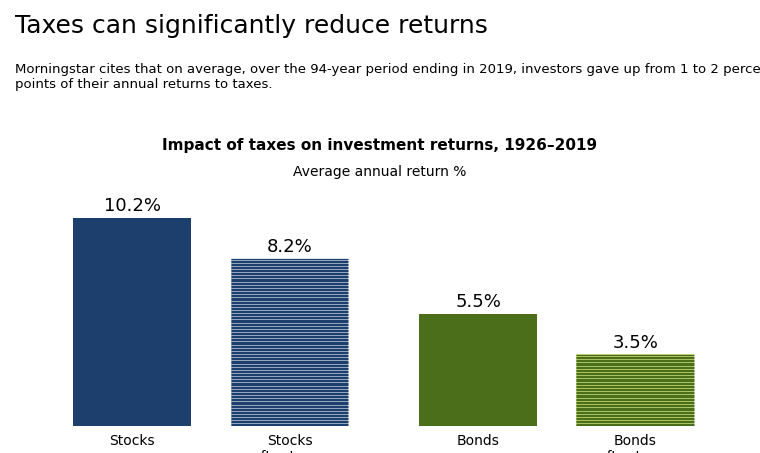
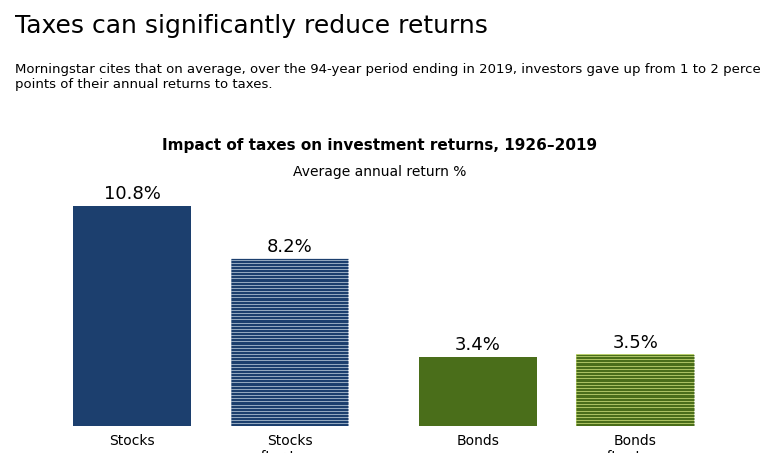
Stocks: 10.2% -> 10.8%
Bonds: 5.5% -> 3.4%
